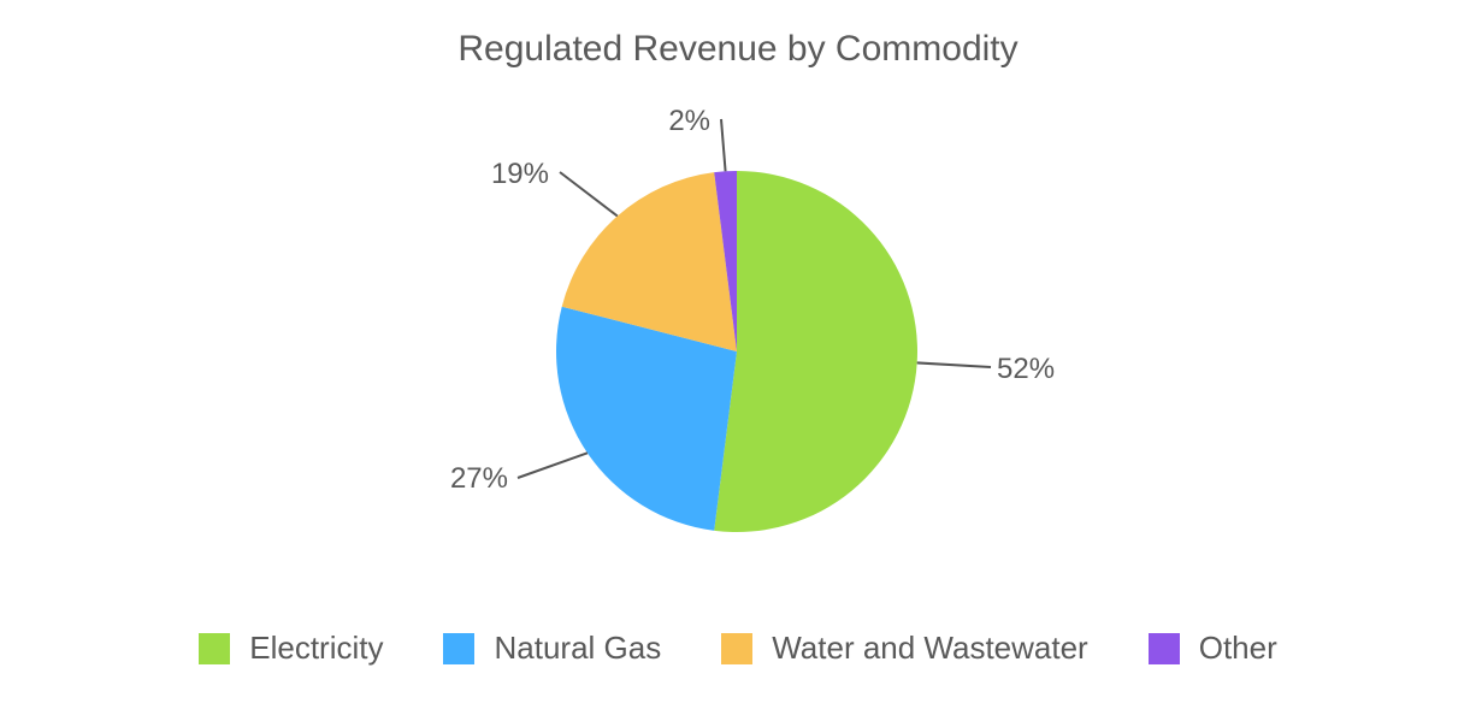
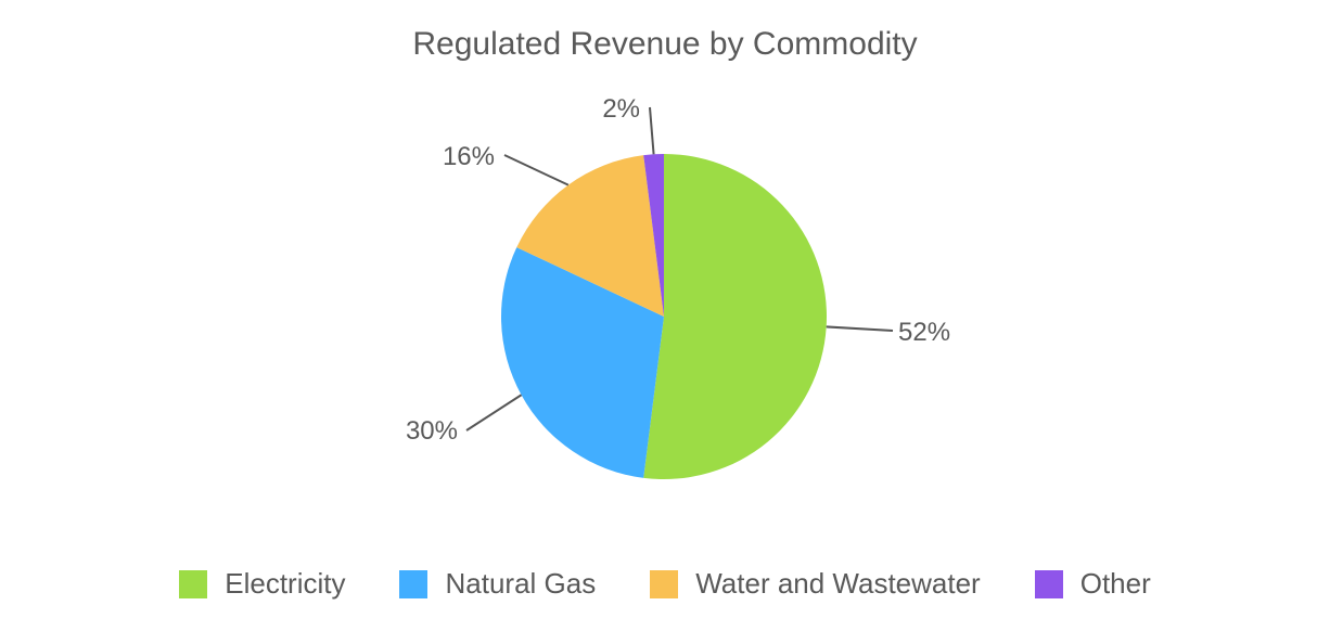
Natural Gas: 27% -> 30%
Water and Wastewater: 19% -> 16%
